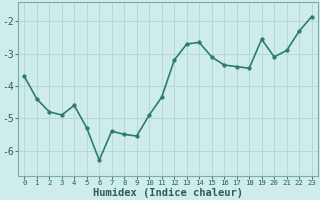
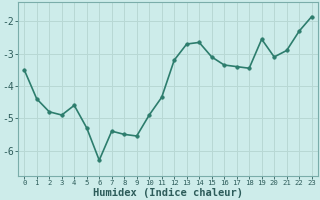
0: -3.70 -> -3.50
